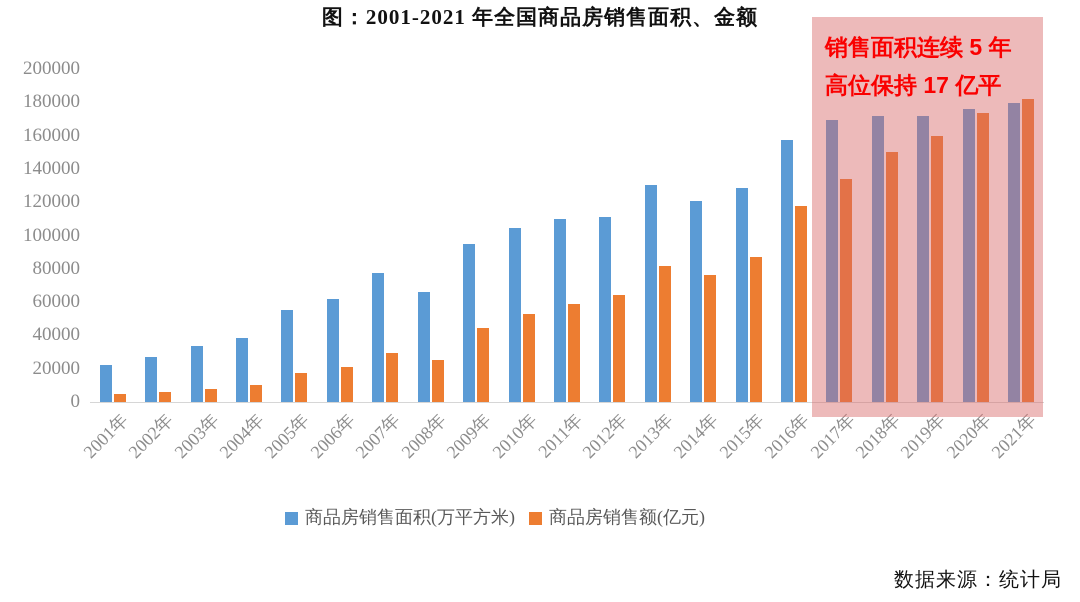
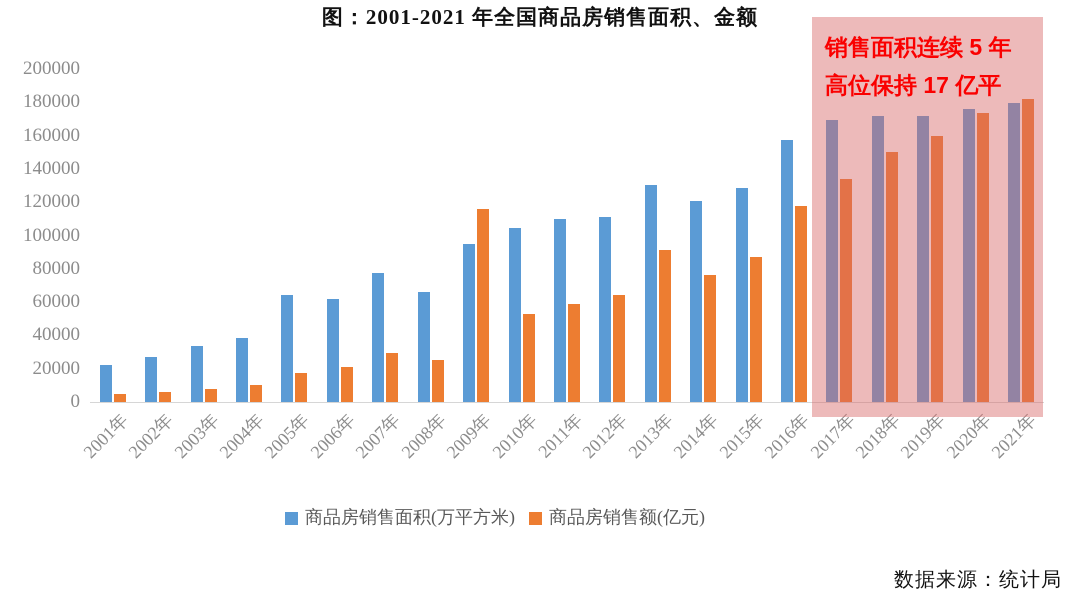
商品房销售面积(万平方米)/2005年: 55000 -> 64000
商品房销售额(亿元)/2009年: 44000 -> 116000
商品房销售额(亿元)/2013年: 81000 -> 91000
